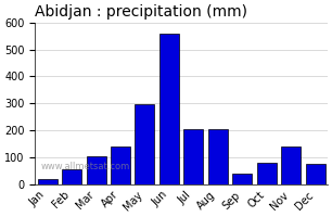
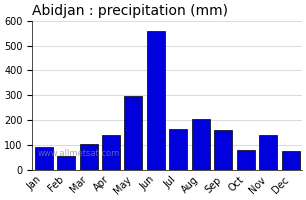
Jan: 20 -> 90
Jul: 205 -> 165
Sep: 40 -> 160
